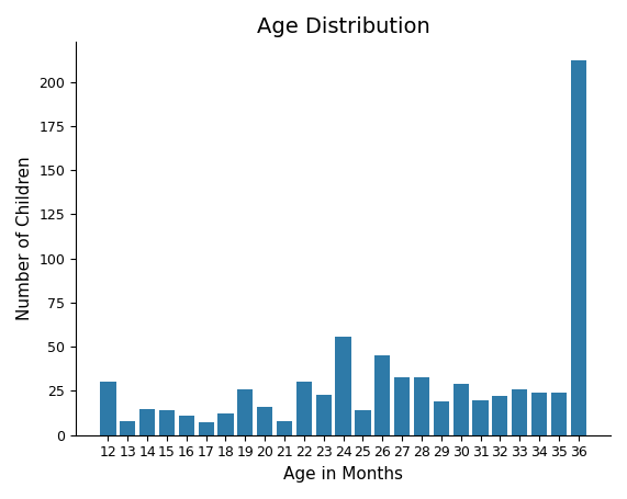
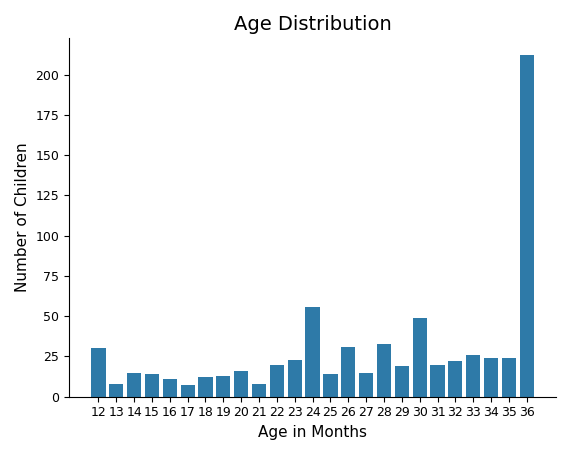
19: 26 -> 13
22: 30 -> 20
26: 45 -> 31
27: 33 -> 15
30: 29 -> 49
